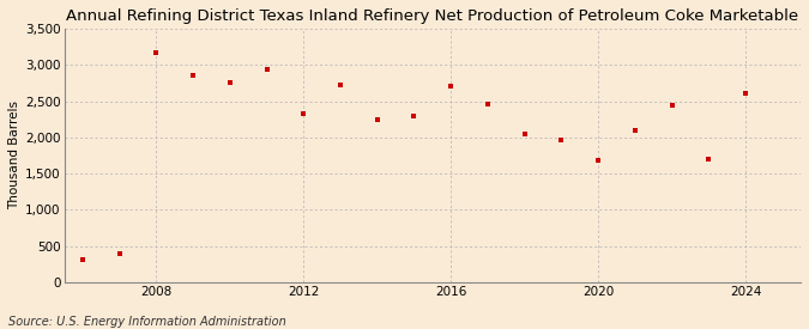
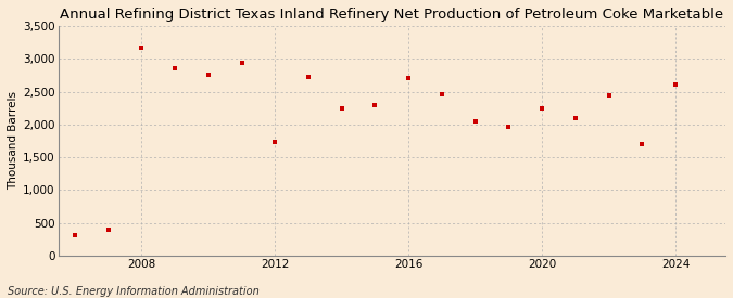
2012: 2,330 -> 1,740
2020: 1,680 -> 2,240
